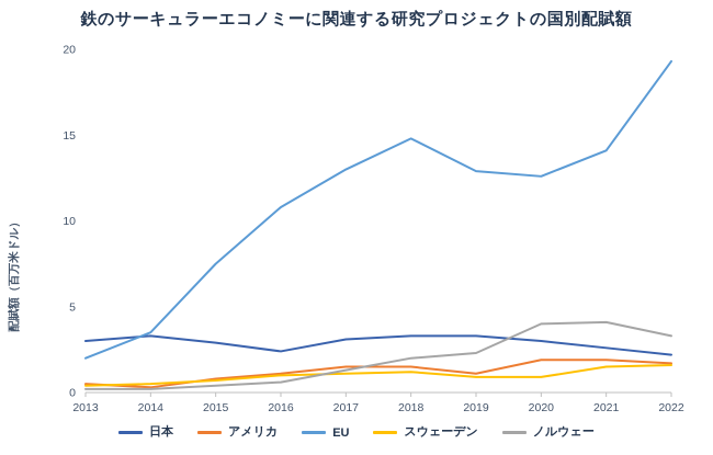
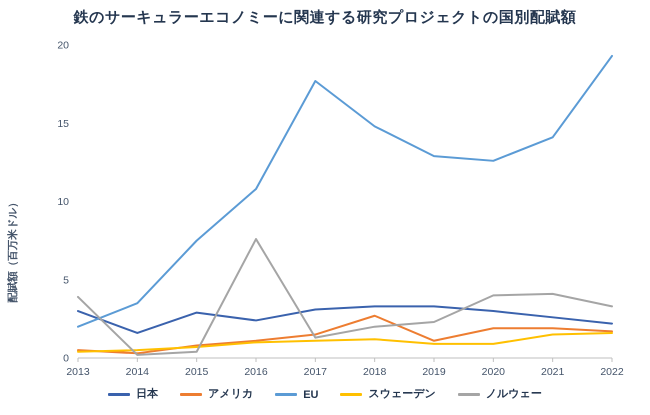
ノルウェー/2013: 0.2 -> 3.9
日本/2014: 3.3 -> 1.6
ノルウェー/2016: 0.6 -> 7.6
EU/2017: 13.0 -> 17.7
アメリカ/2018: 1.5 -> 2.7
